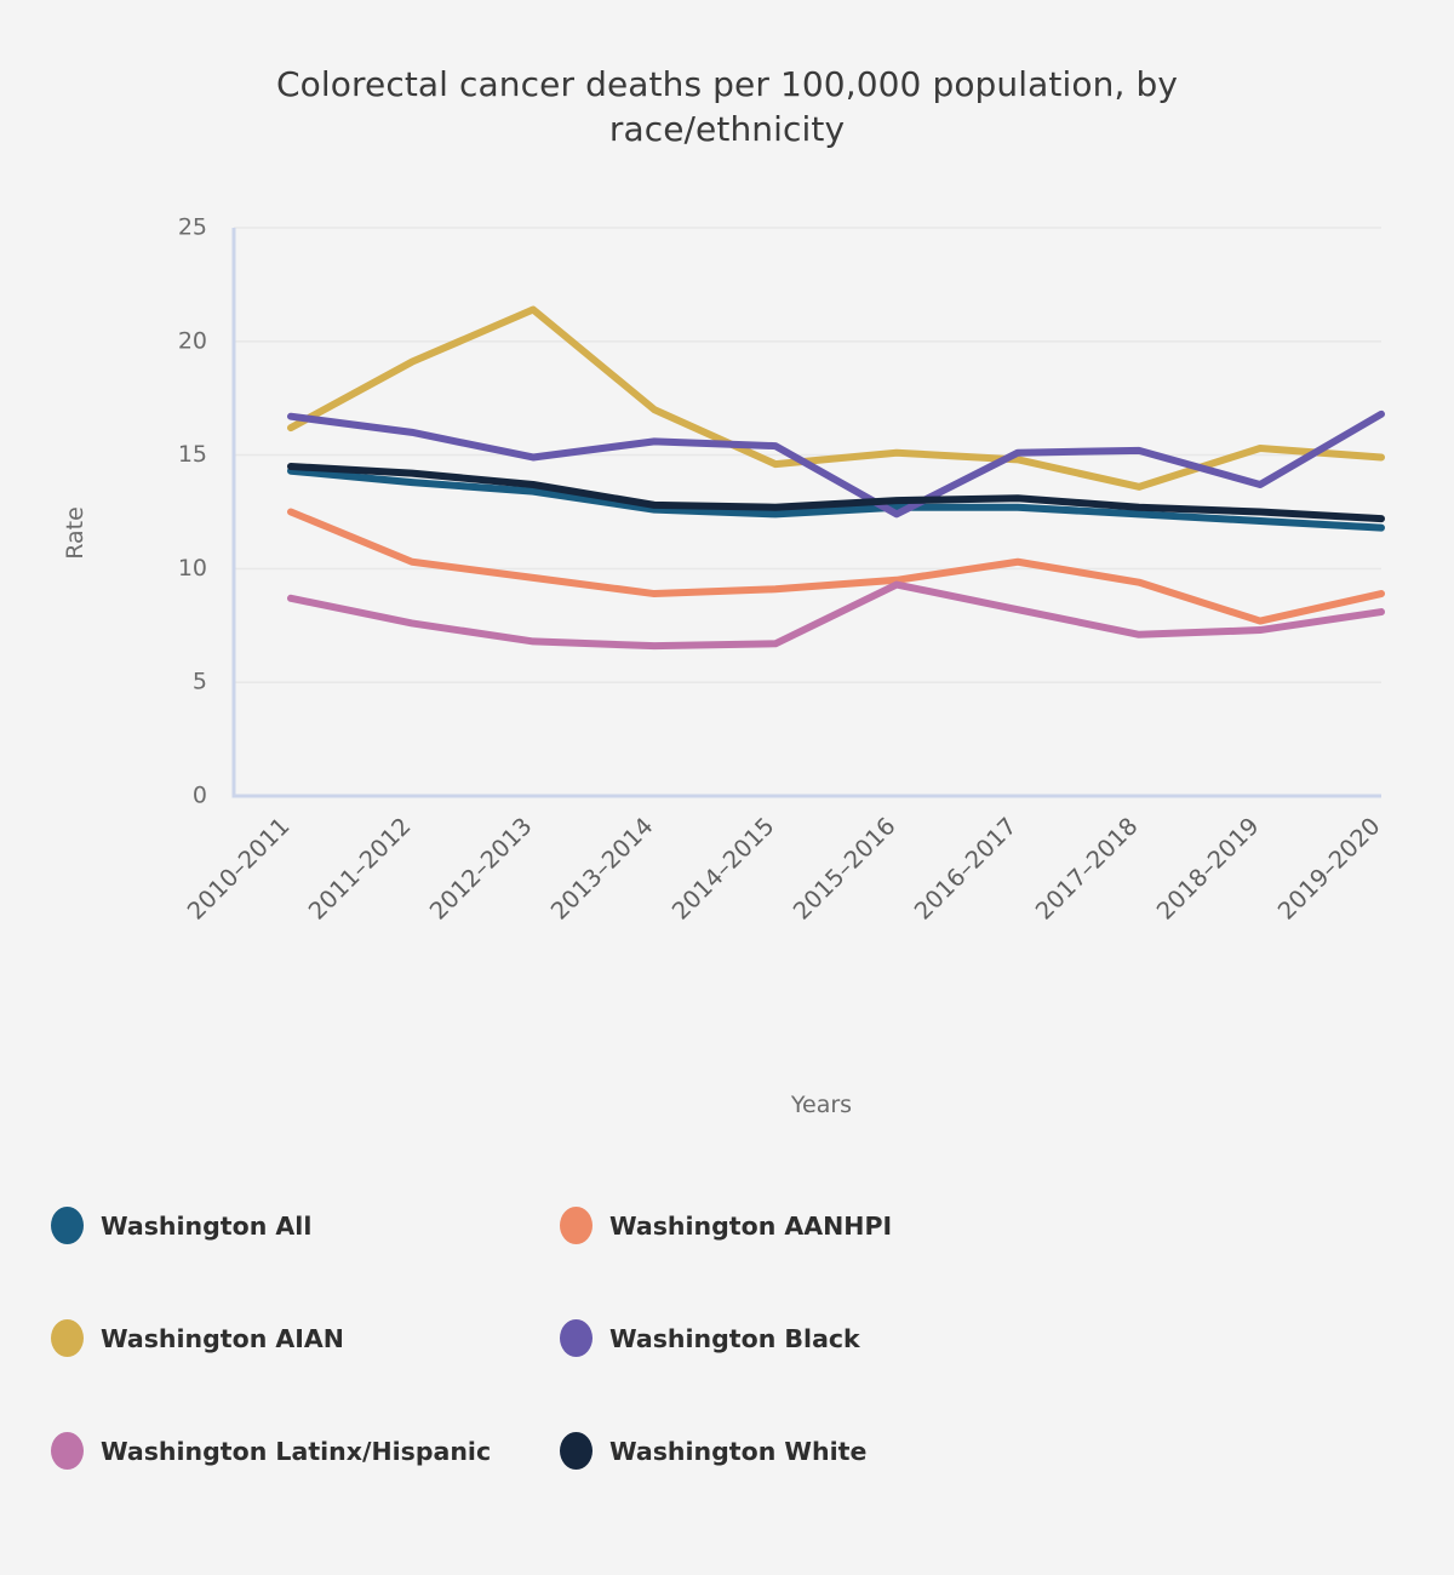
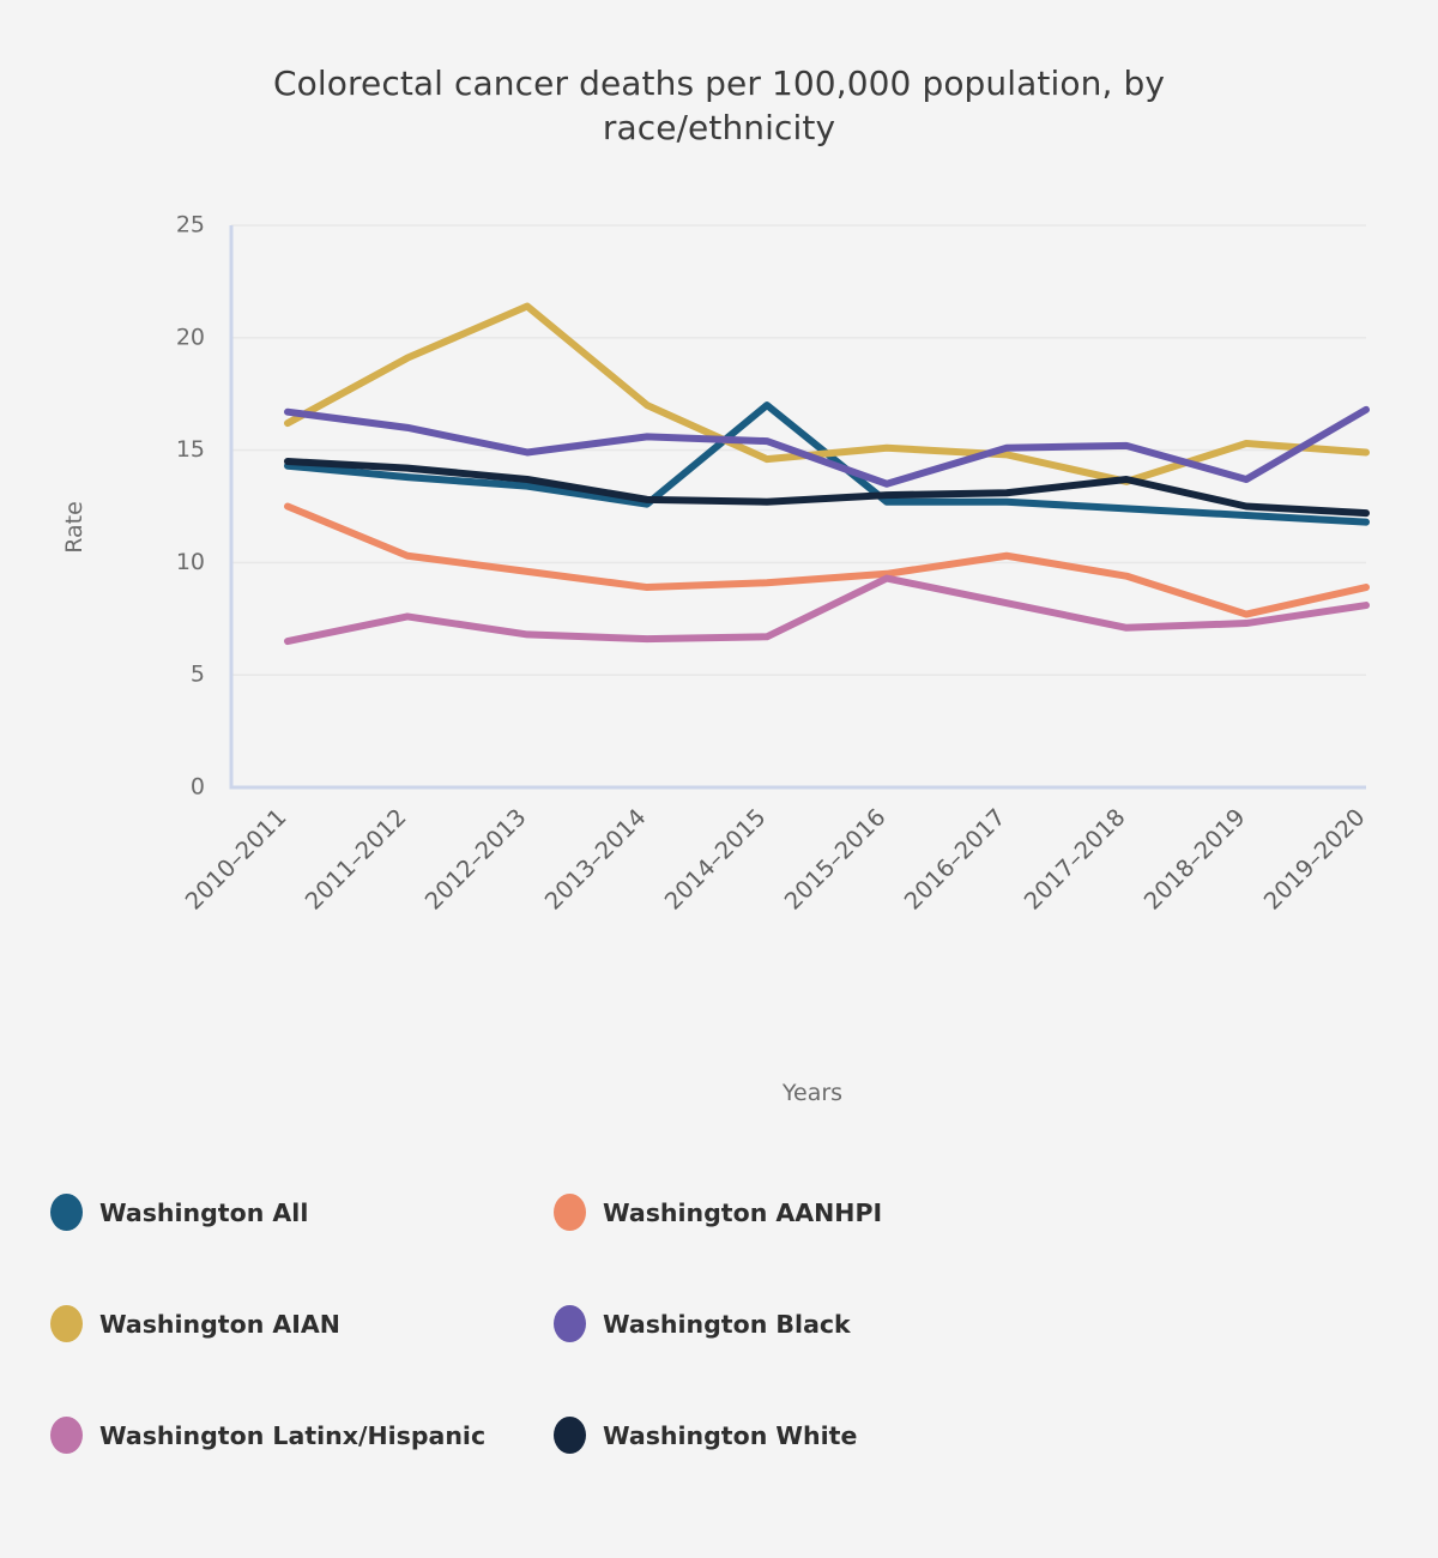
Washington Latinx/Hispanic/2010–2011: 8.7 -> 6.5
Washington All/2014–2015: 12.4 -> 17.0
Washington Black/2015–2016: 12.4 -> 13.5
Washington White/2017–2018: 12.7 -> 13.7
